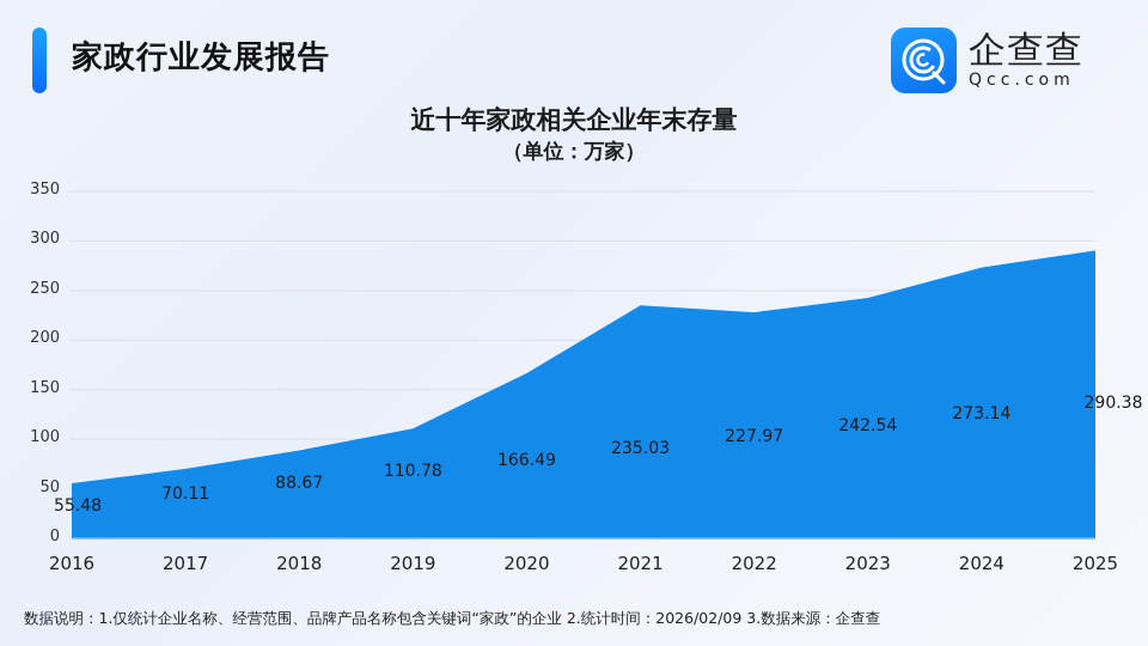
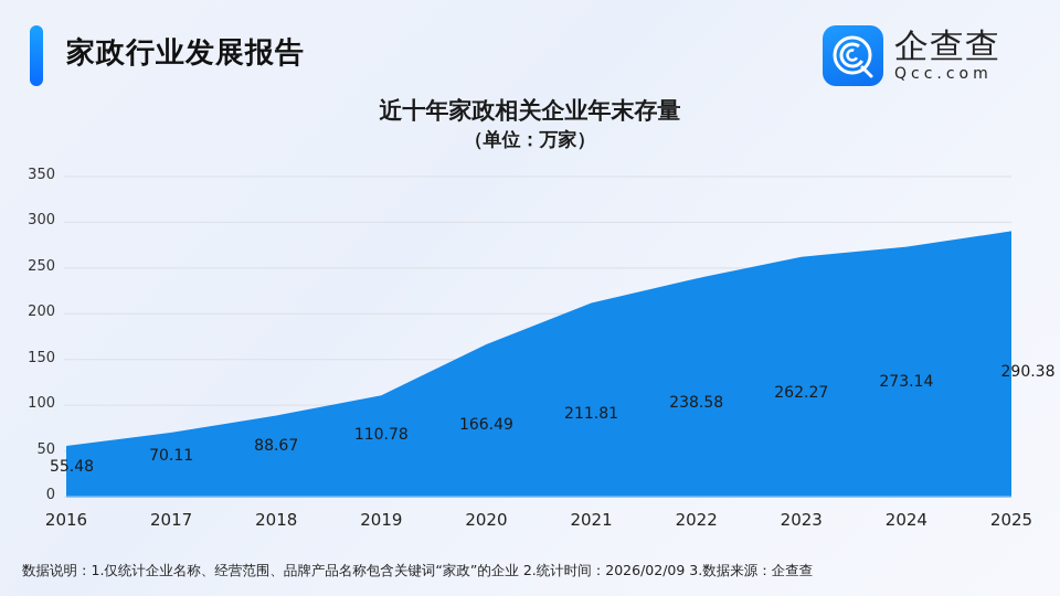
2021: 235.03 -> 211.81
2022: 227.97 -> 238.58
2023: 242.54 -> 262.27
